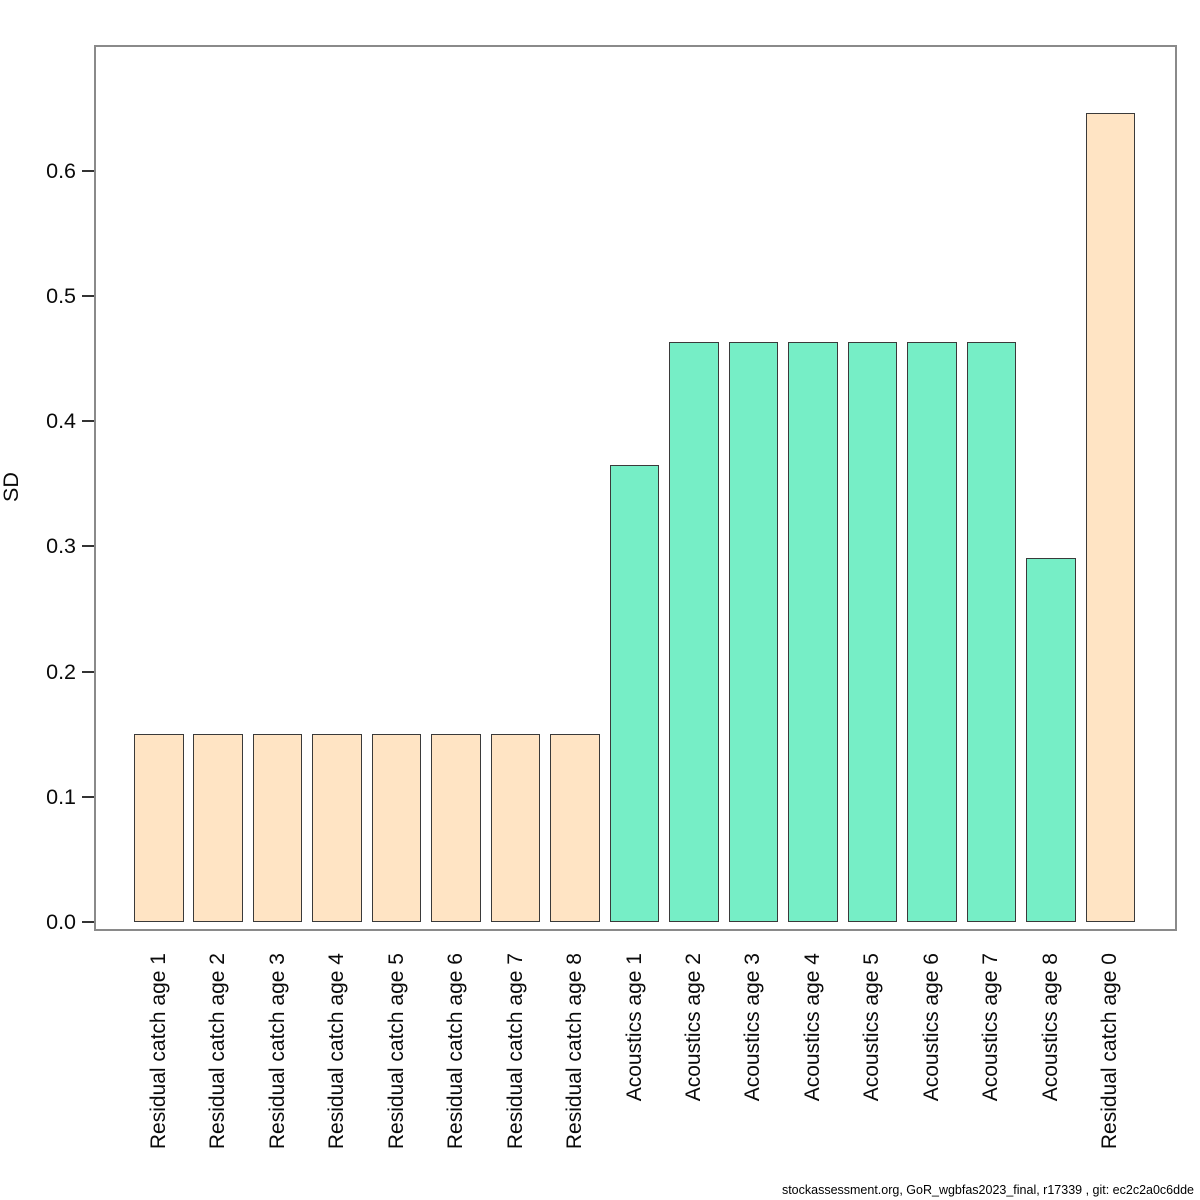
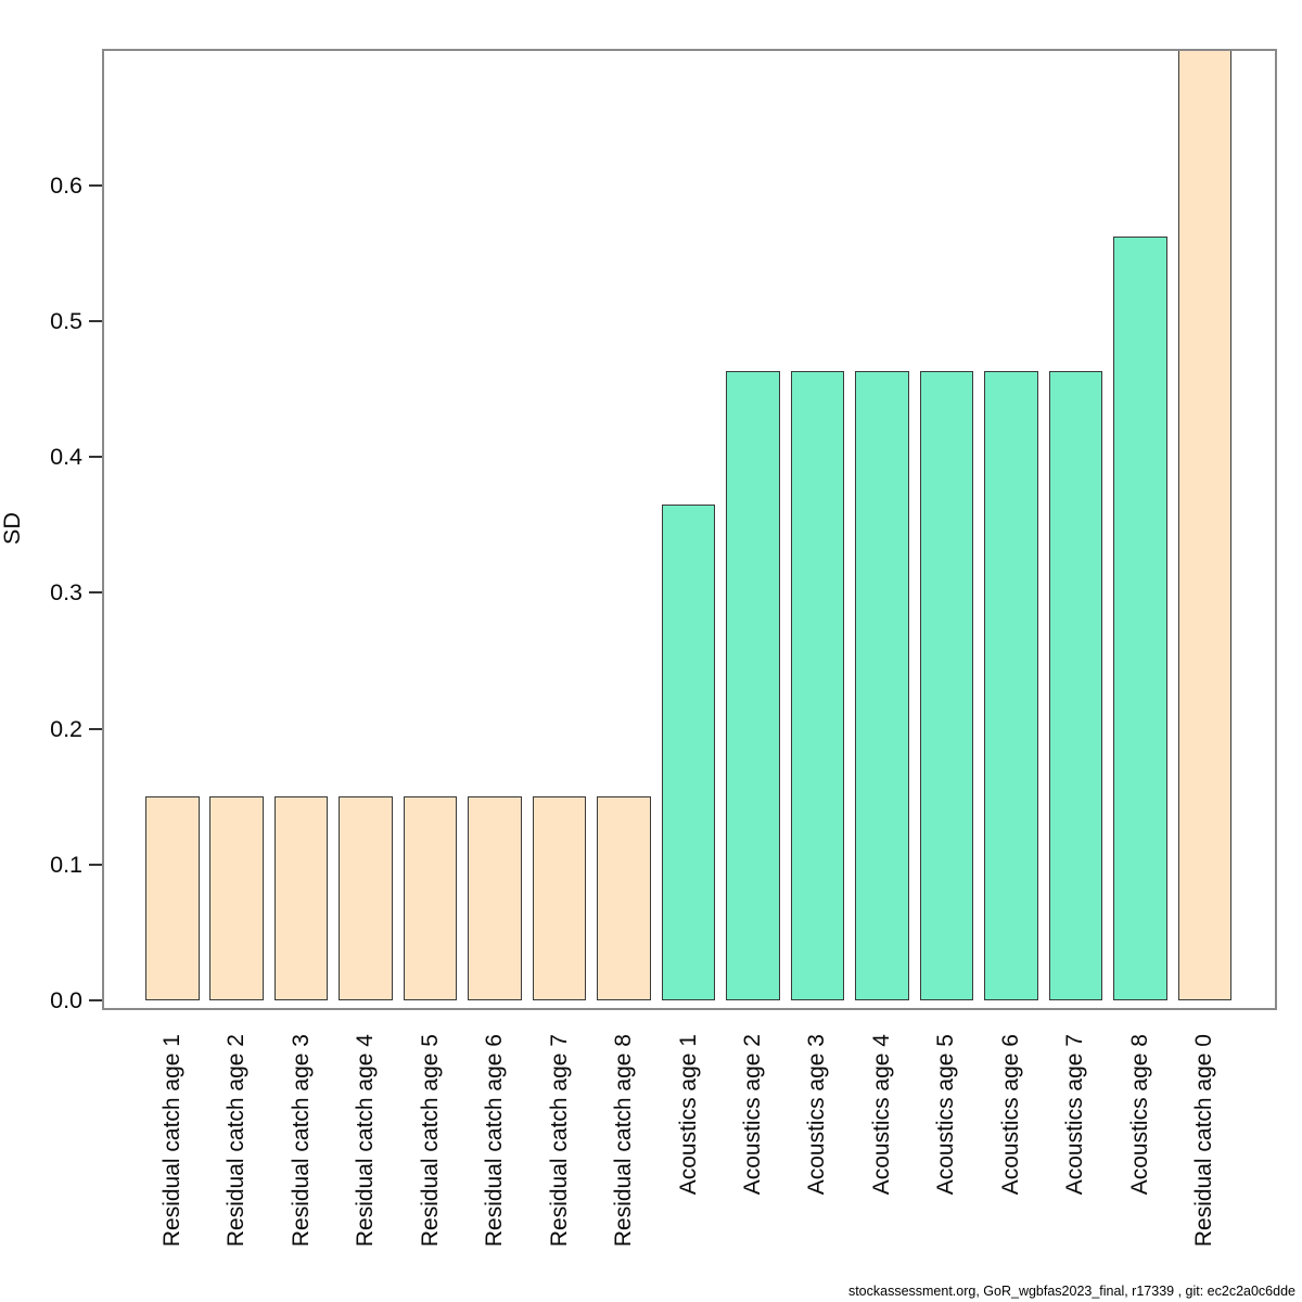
Acoustics age 8: 0.291 -> 0.562
Residual catch age 0: 0.646 -> 0.700
